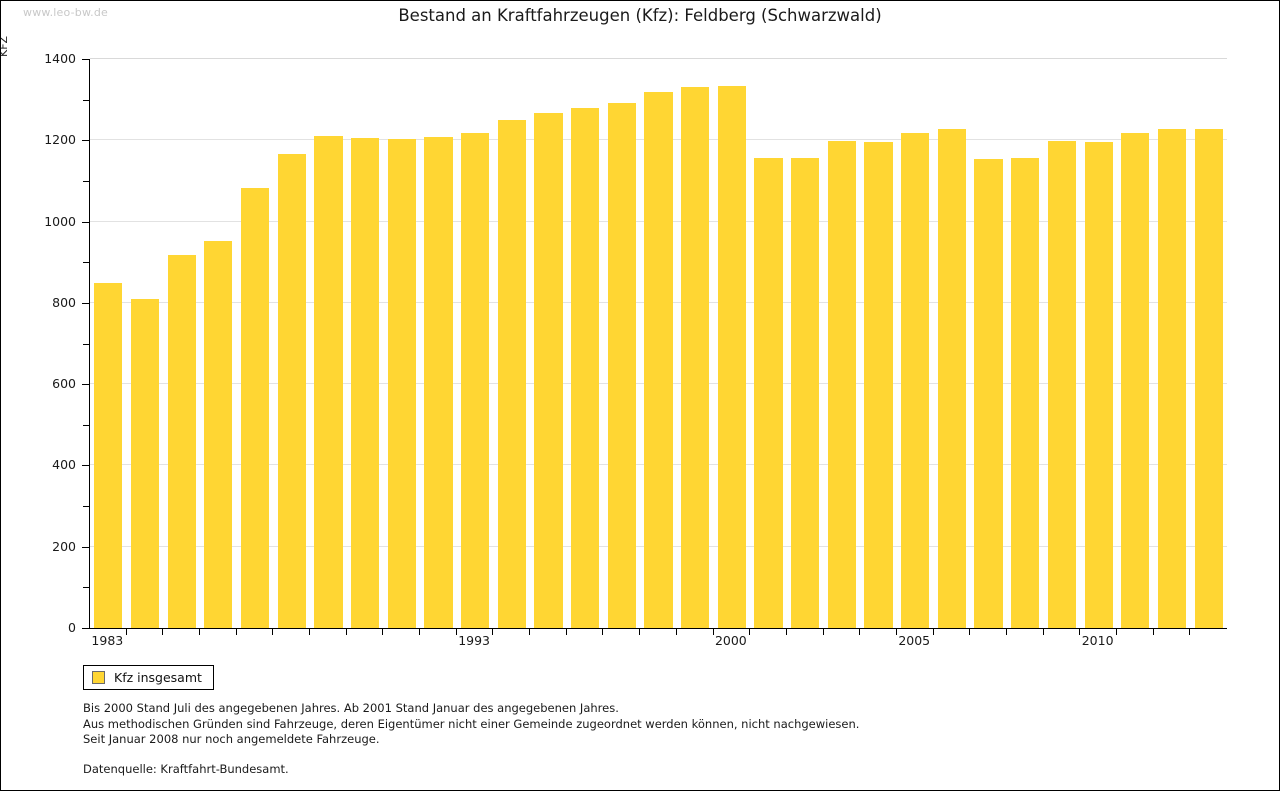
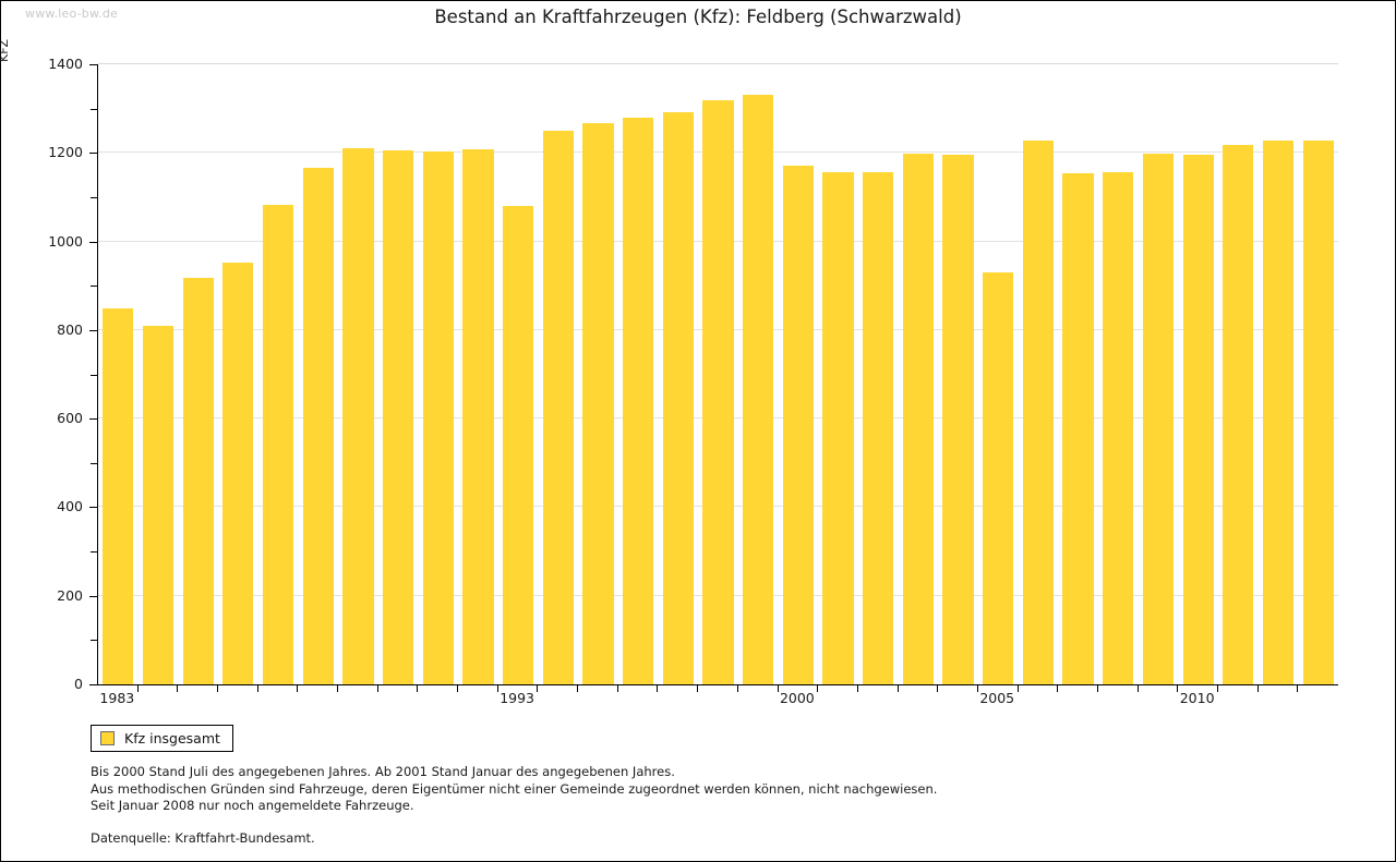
1993: 1220 -> 1080
2000: 1330 -> 1170
2005: 1220 -> 930
